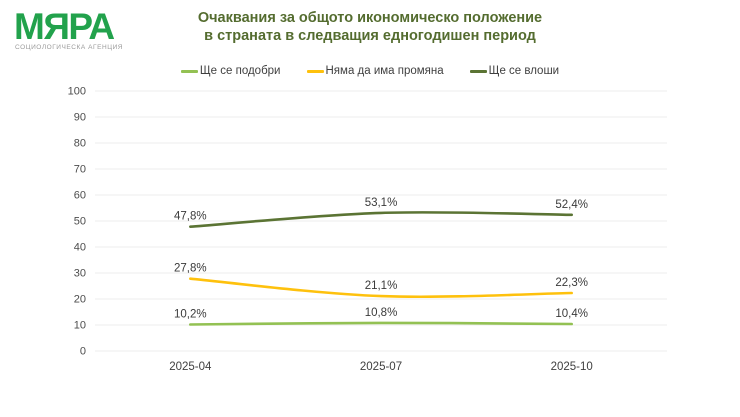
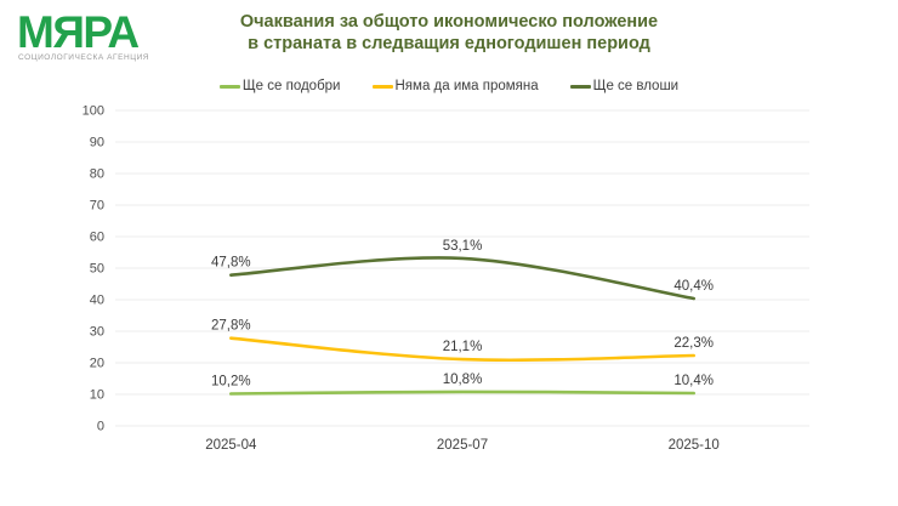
Ще се влоши/2025-10: 52,4% -> 40,4%
